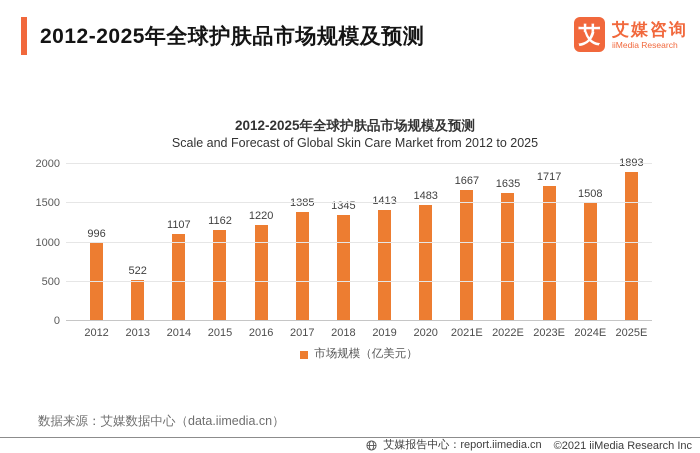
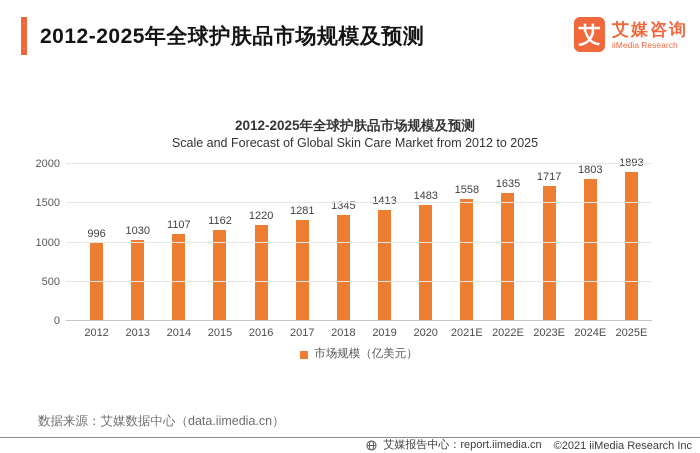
2013: 522 -> 1030
2017: 1385 -> 1281
2021E: 1667 -> 1558
2024E: 1508 -> 1803
